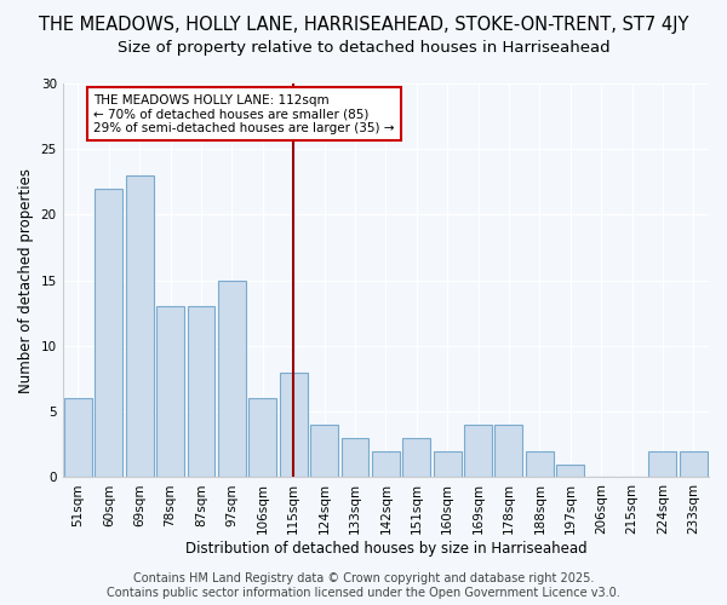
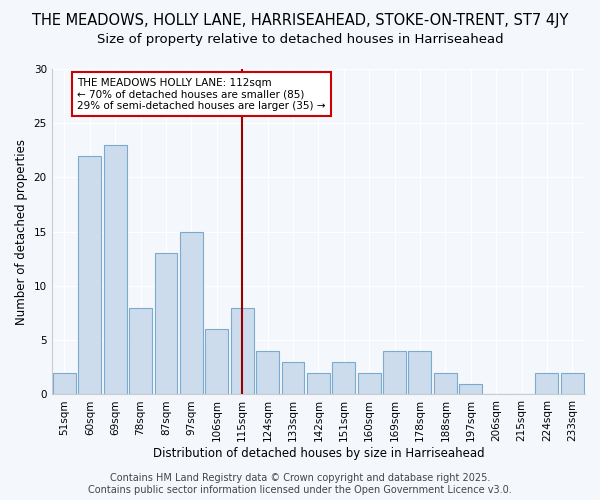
51sqm: 6 -> 2
78sqm: 13 -> 8
